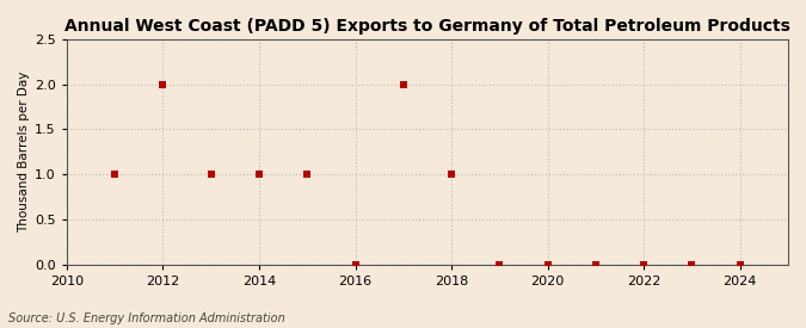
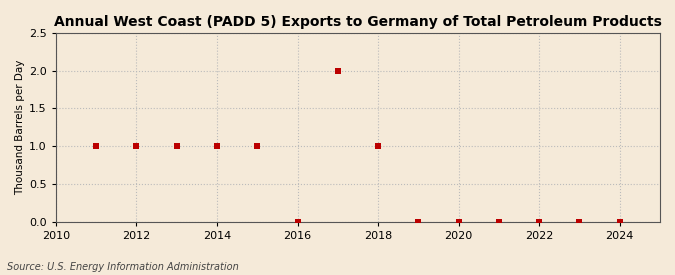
2012: 2 -> 1
